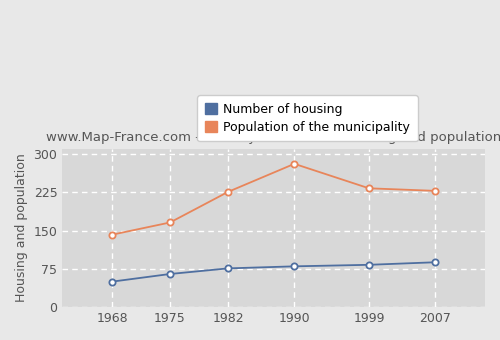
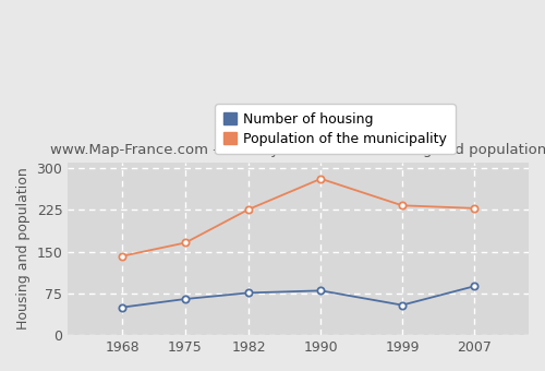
Number of housing/1999: 83 -> 54
